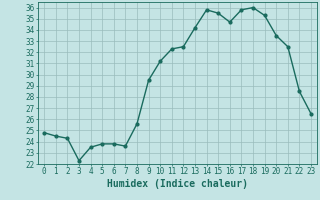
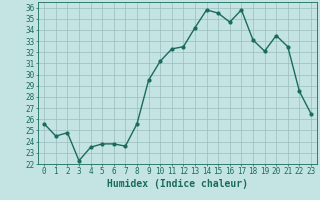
0: 24.8 -> 25.6
2: 24.3 -> 24.8
18: 36.0 -> 33.1
19: 35.3 -> 32.1
